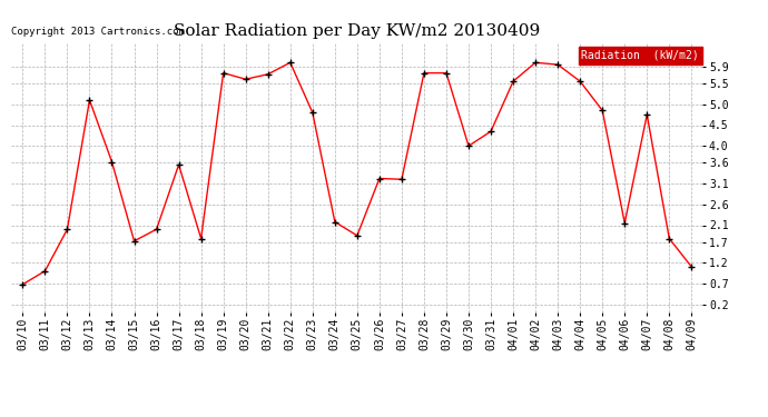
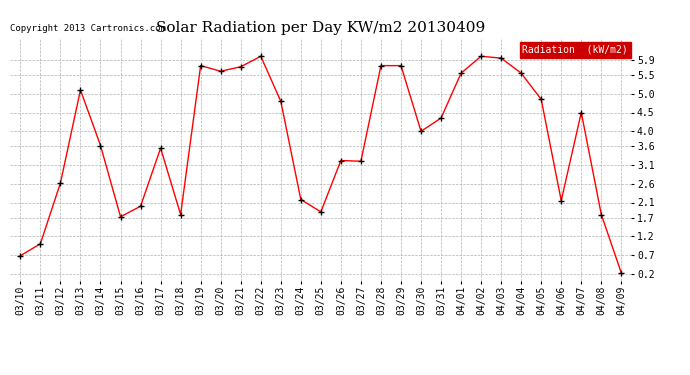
03/12: 2.00 -> 2.62
04/07: 4.75 -> 4.50
04/09: 1.10 -> 0.22
